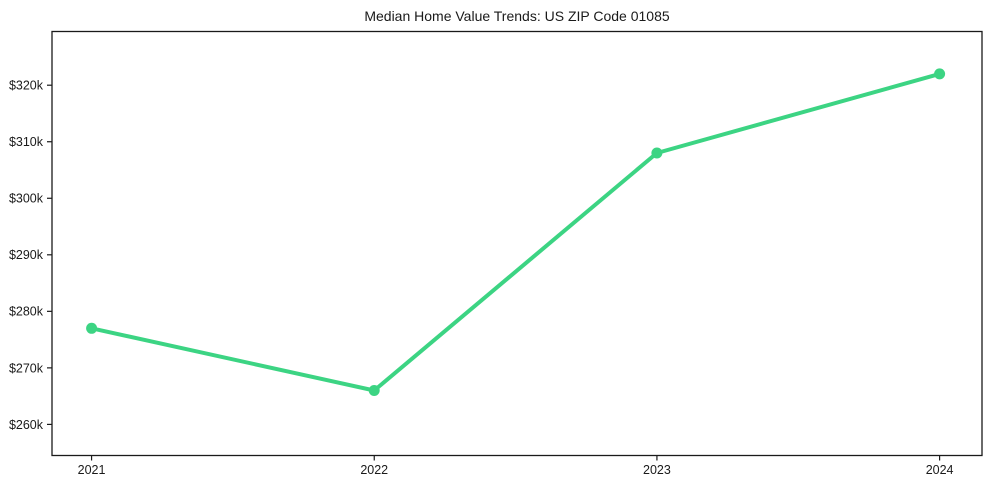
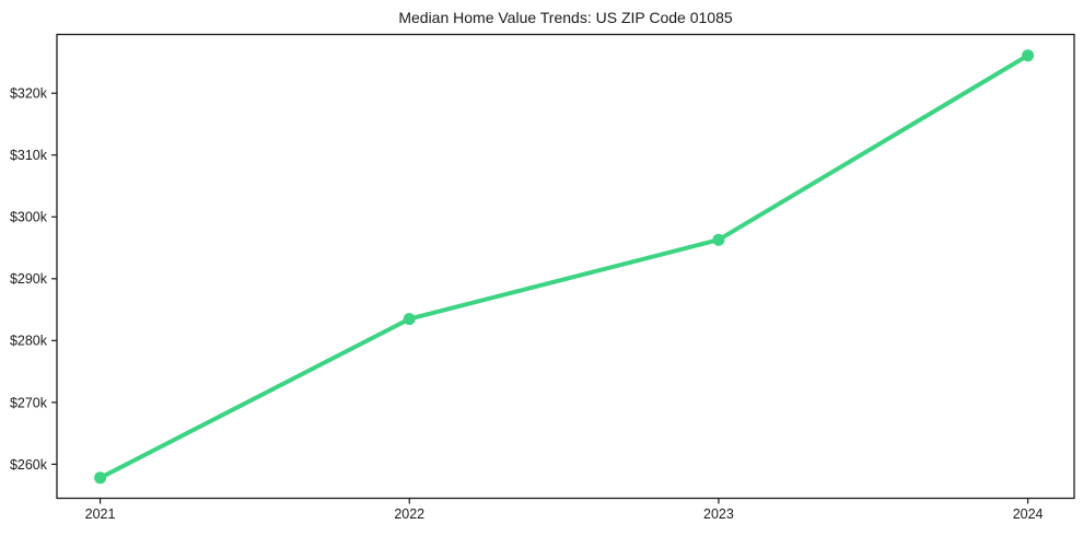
2021: $277k -> $258k
2022: $266k -> $284k
2023: $308k -> $296k
2024: $322k -> $326k
